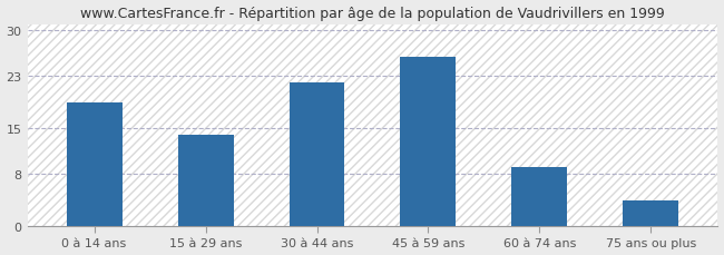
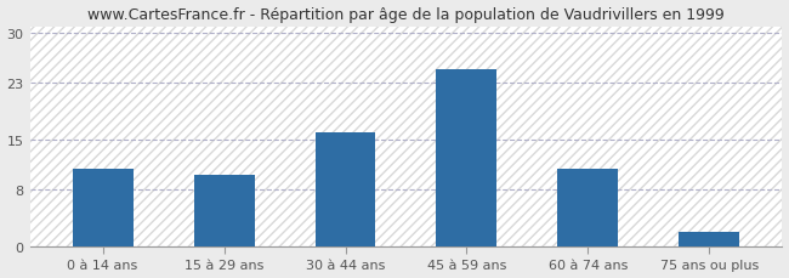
0 à 14 ans: 19 -> 11
15 à 29 ans: 14 -> 10
30 à 44 ans: 22 -> 16
45 à 59 ans: 26 -> 25
60 à 74 ans: 9 -> 11
75 ans ou plus: 4 -> 2
